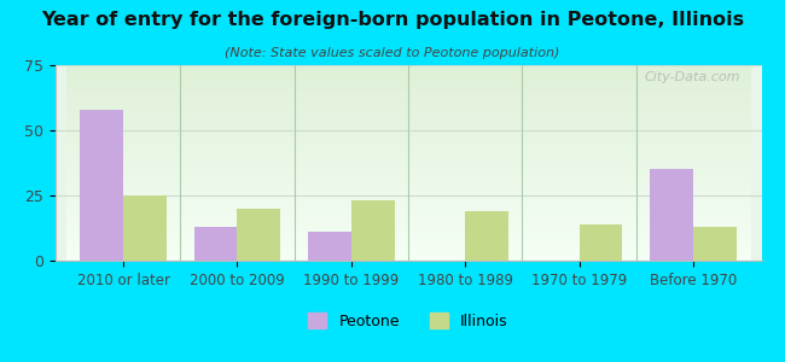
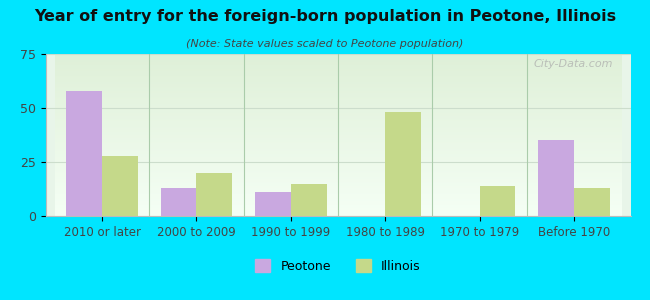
Illinois/2010 or later: 25 -> 28
Illinois/1990 to 1999: 23 -> 15
Illinois/1980 to 1989: 19 -> 48
